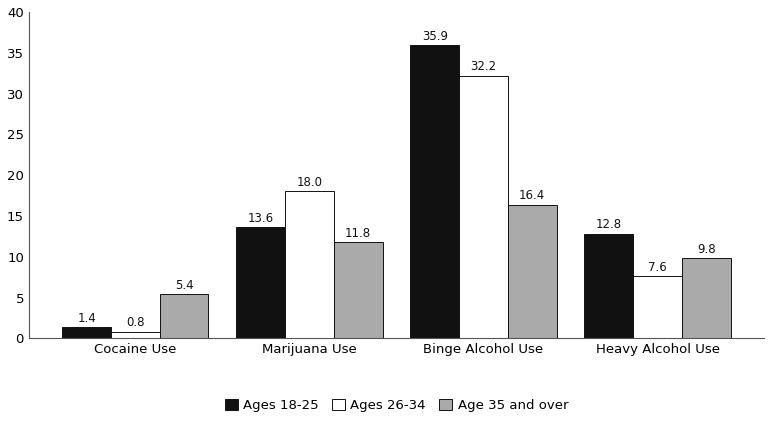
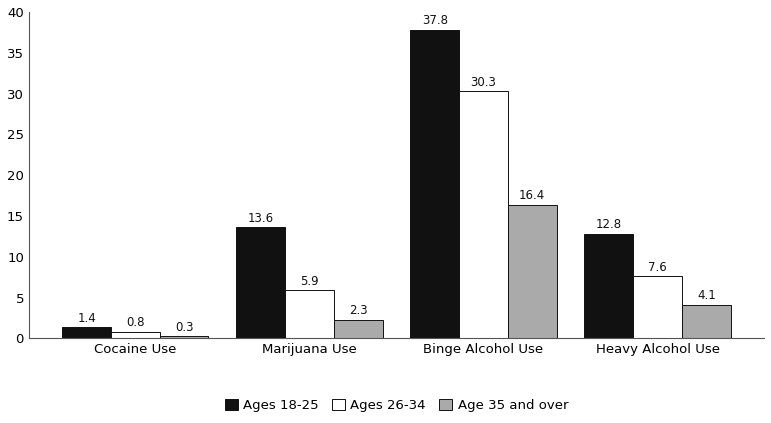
Age 35 and over/Cocaine Use: 5.4 -> 0.3
Ages 26-34/Marijuana Use: 18.0 -> 5.9
Age 35 and over/Marijuana Use: 11.8 -> 2.3
Ages 18-25/Binge Alcohol Use: 35.9 -> 37.8
Ages 26-34/Binge Alcohol Use: 32.2 -> 30.3
Age 35 and over/Heavy Alcohol Use: 9.8 -> 4.1
